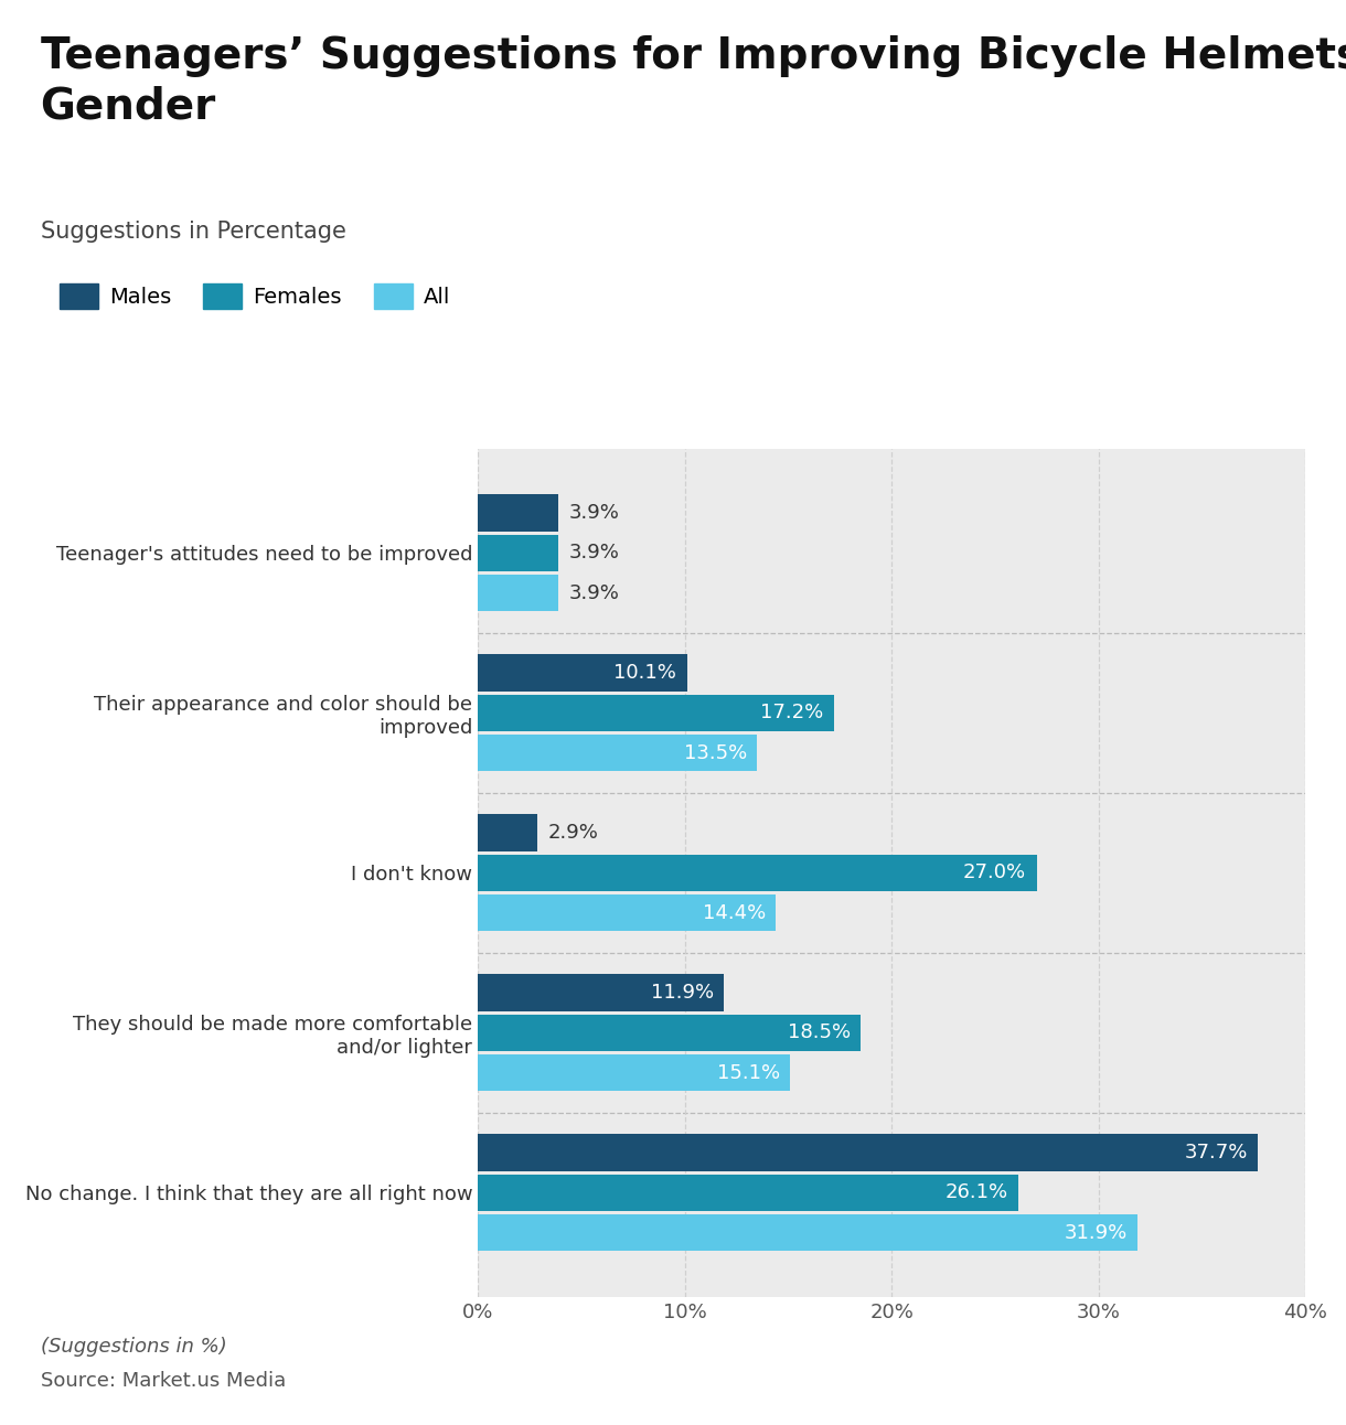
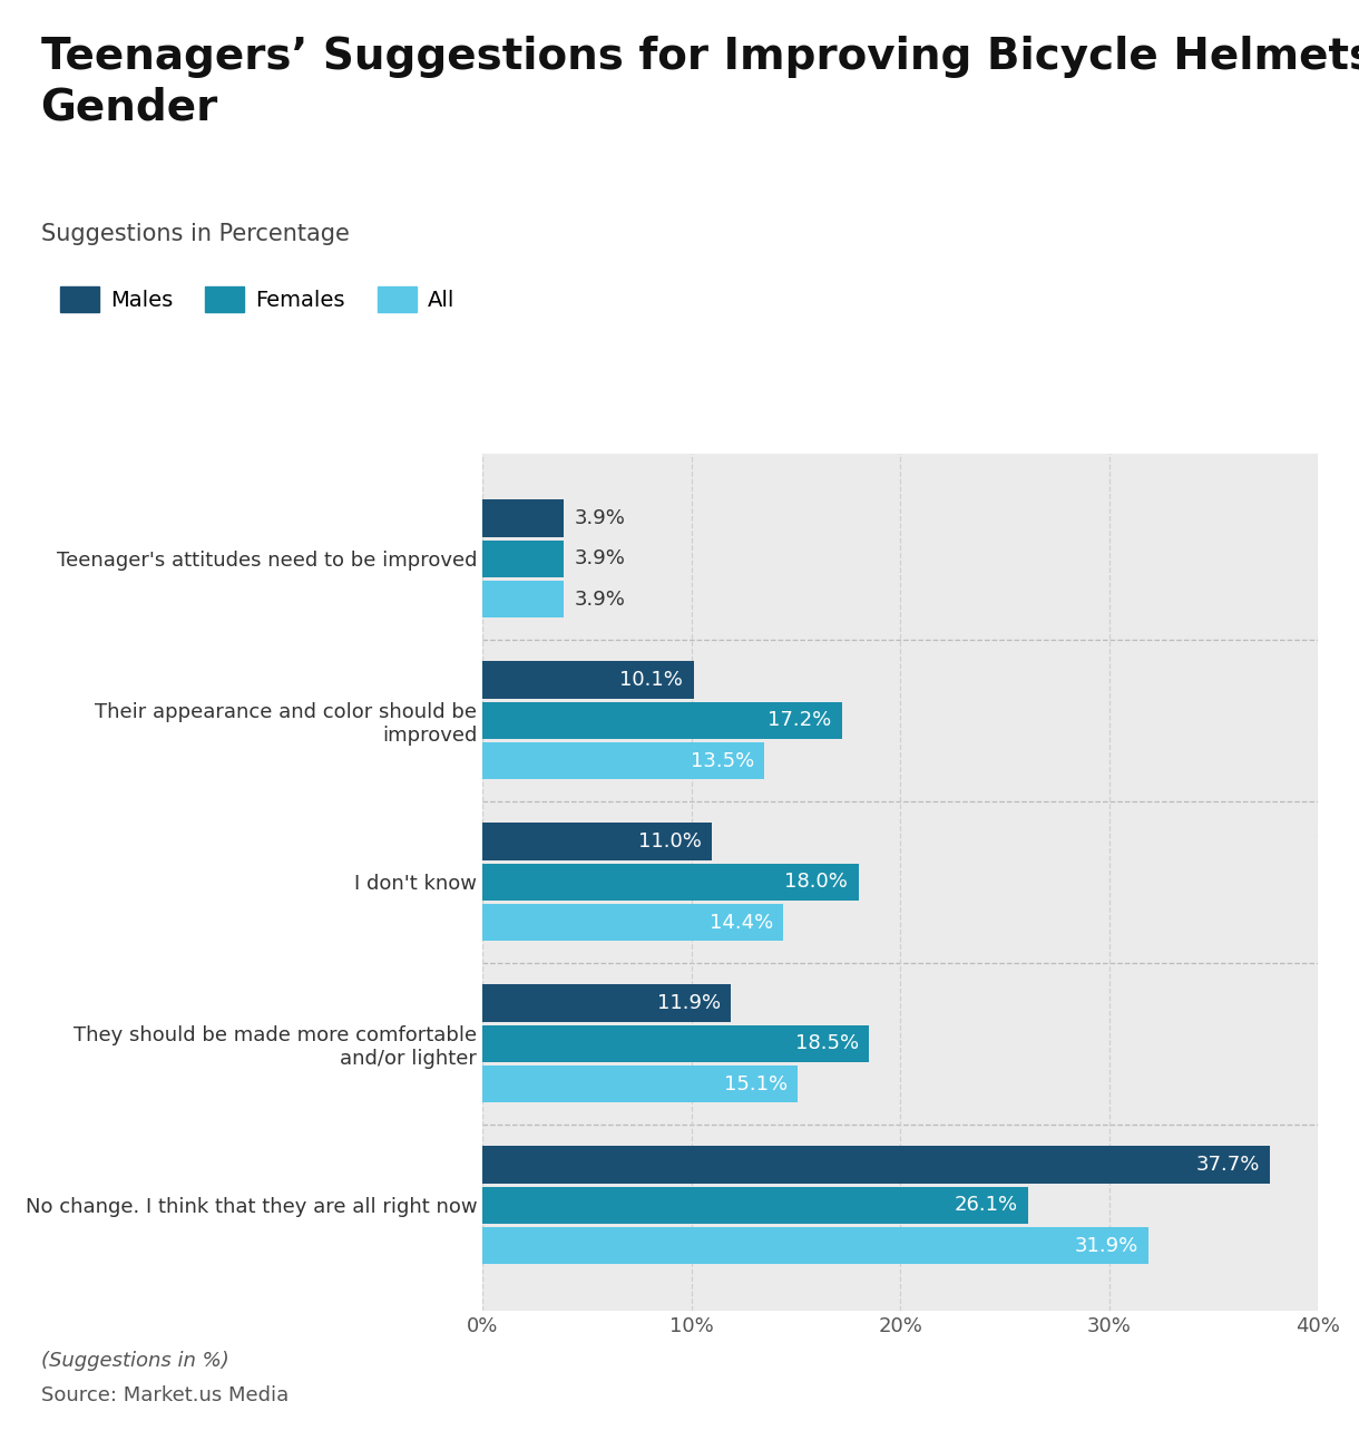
Males/I don't know: 2.9% -> 11.0%
Females/I don't know: 27.0% -> 18.0%
